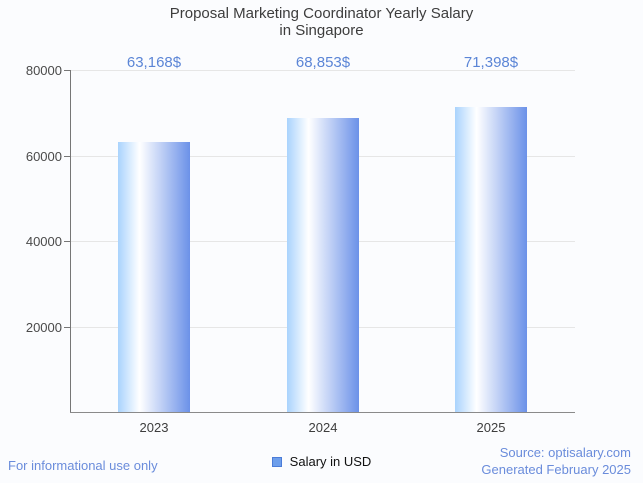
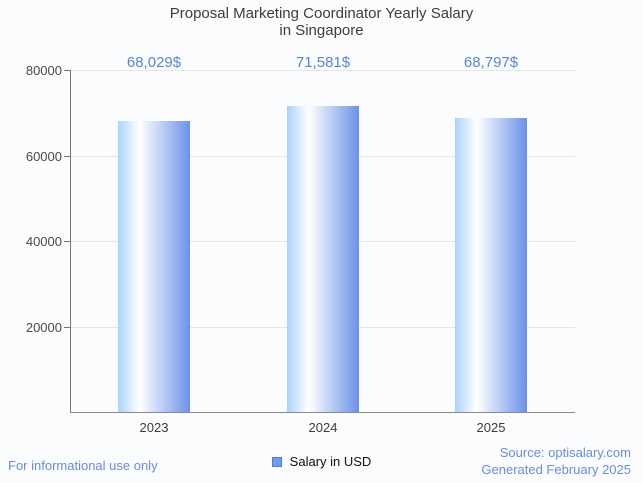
2023: 63,168 -> 68,029
2024: 68,853 -> 71,581
2025: 71,398 -> 68,797
